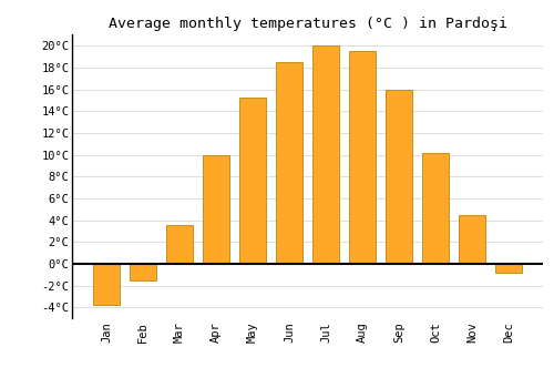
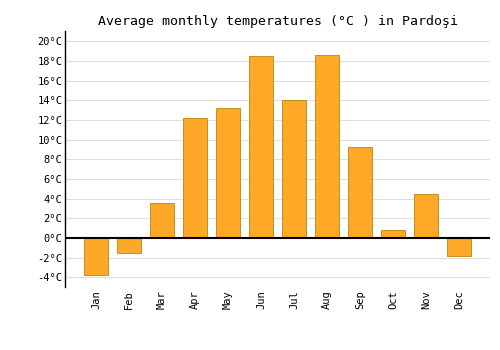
Apr: 10.0°C -> 12.2°C
May: 15.2°C -> 13.2°C
Jul: 20.0°C -> 14.0°C
Aug: 19.5°C -> 18.6°C
Sep: 16.0°C -> 9.2°C
Oct: 10.2°C -> 0.8°C
Dec: -0.8°C -> -1.8°C
